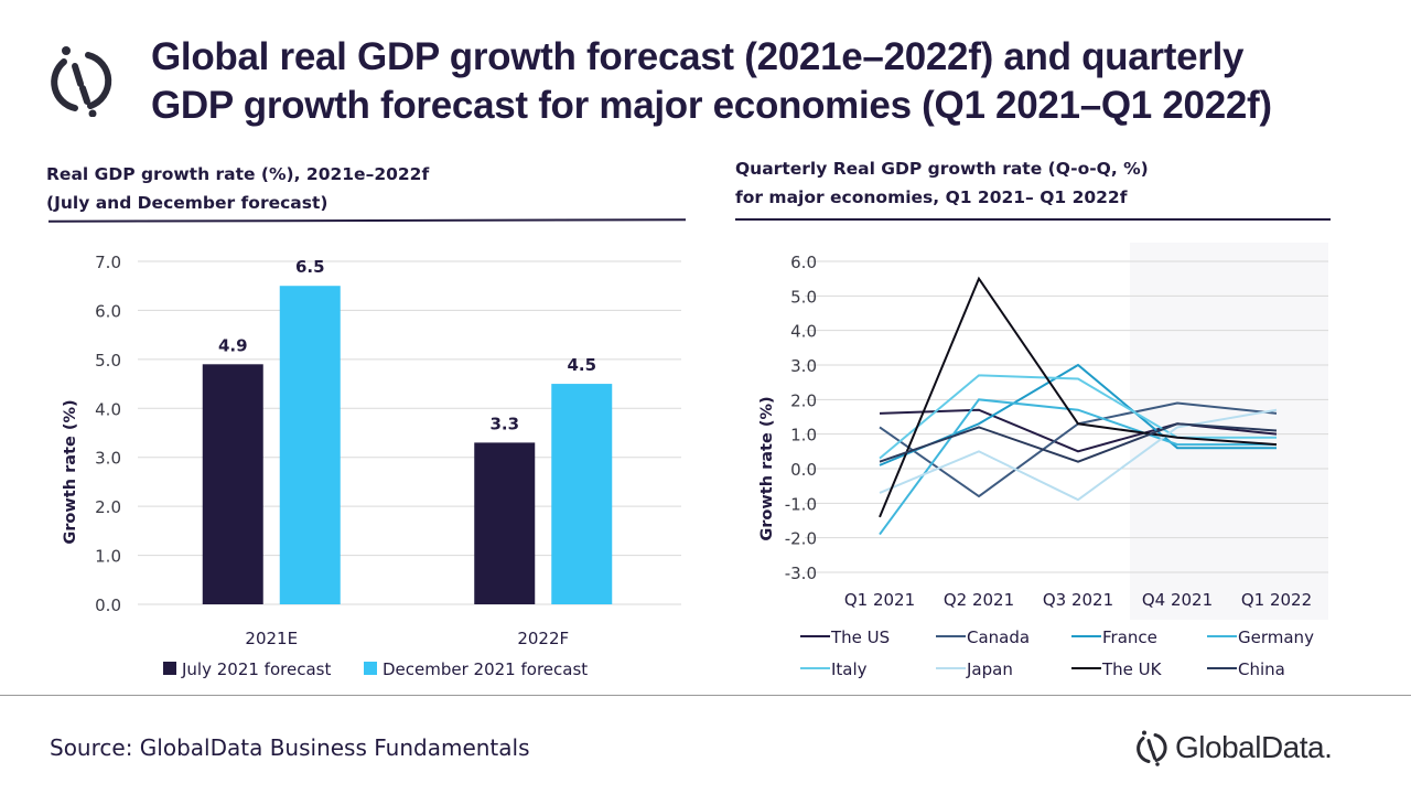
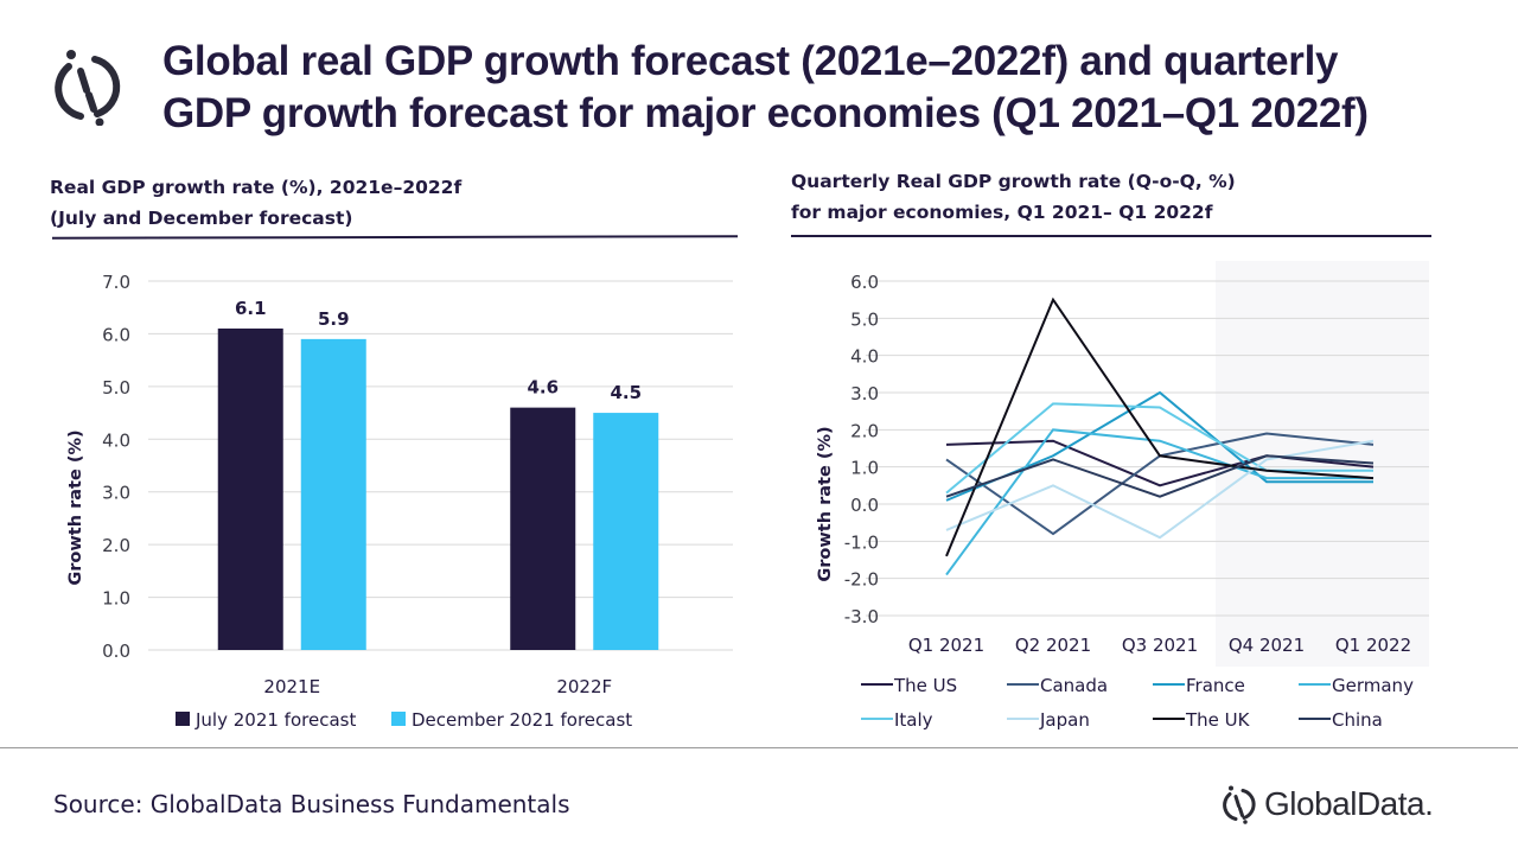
Real GDP growth rate (%), 2021e–2022f/July 2021 forecast/2021E: 4.9 -> 6.1
Real GDP growth rate (%), 2021e–2022f/December 2021 forecast/2021E: 6.5 -> 5.9
Real GDP growth rate (%), 2021e–2022f/July 2021 forecast/2022F: 3.3 -> 4.6
